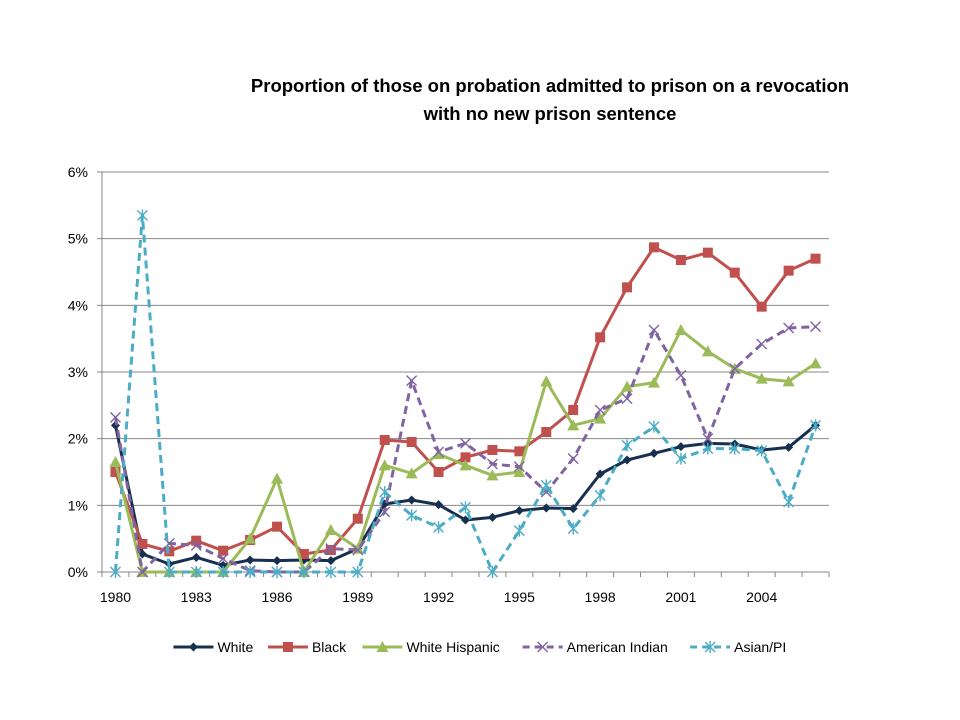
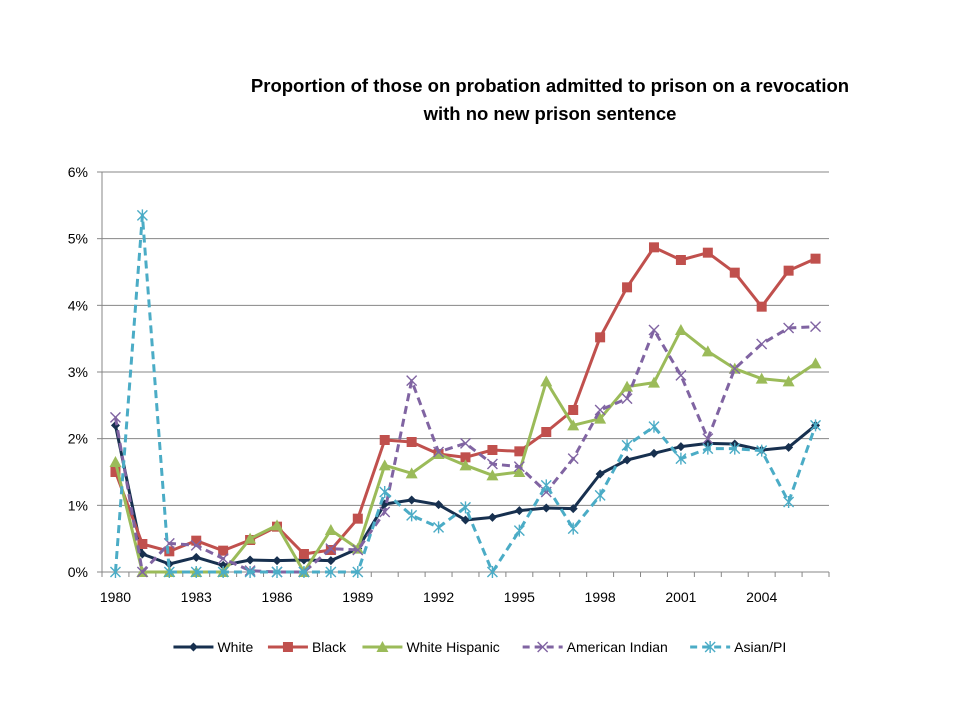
White Hispanic/1986: 1.4% -> 0.7%
Black/1992: 1.5% -> 1.8%
